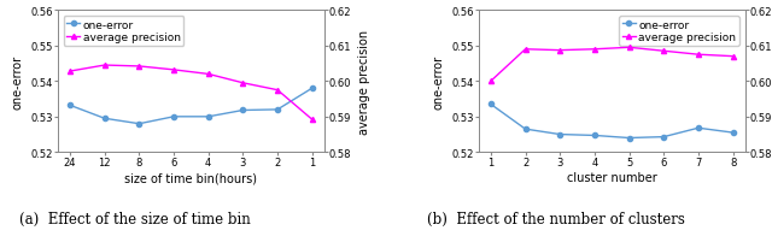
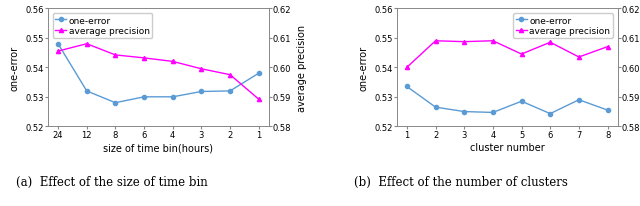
one-error/24: 0.5332 -> 0.5480
average precision/24: 0.6028 -> 0.6055
one-error/12: 0.5295 -> 0.5320
average precision/12: 0.6045 -> 0.6080
one-error/5: 0.5240 -> 0.5285
average precision/5: 0.6095 -> 0.6045
one-error/7: 0.5268 -> 0.5290
average precision/7: 0.6075 -> 0.6035
